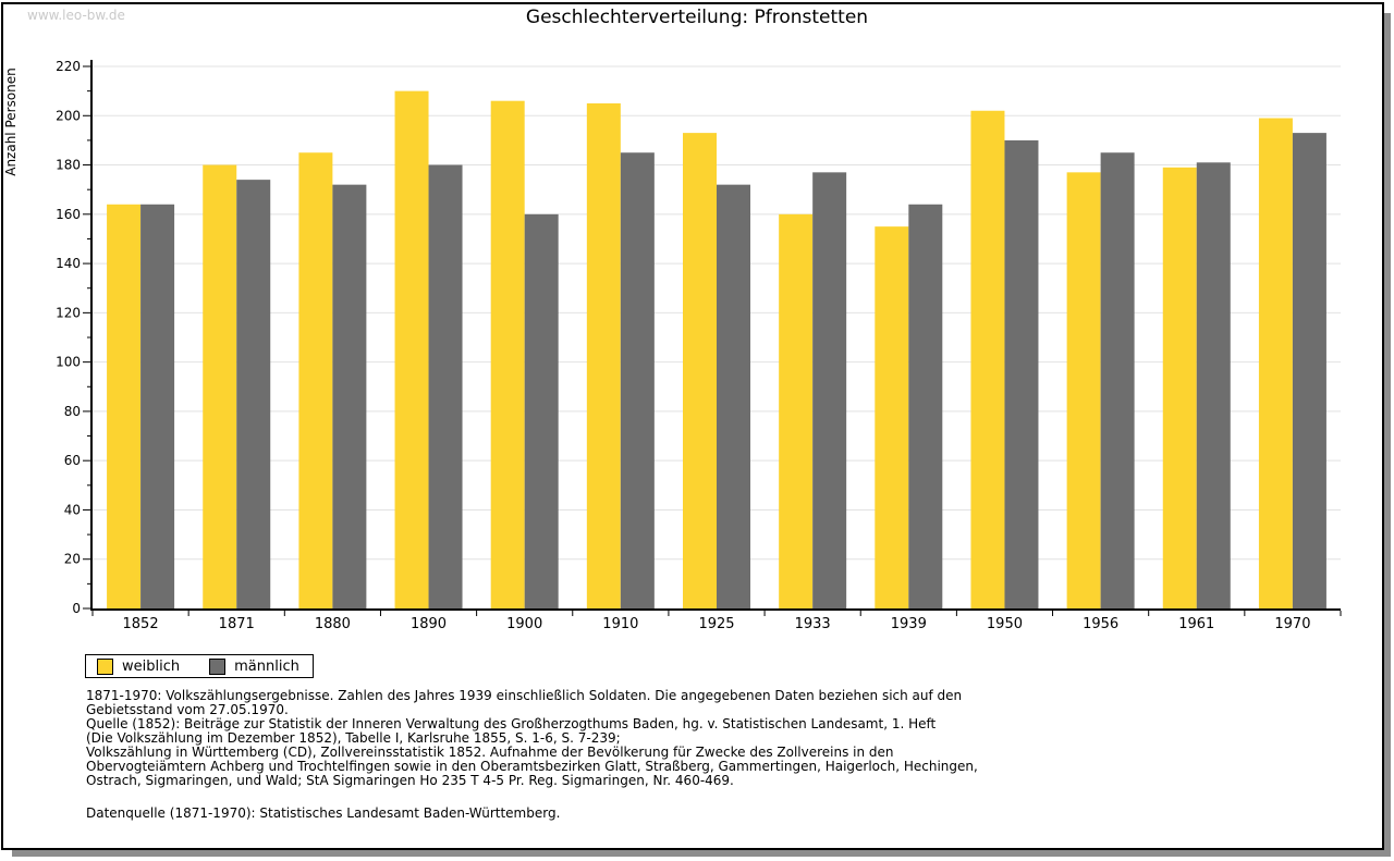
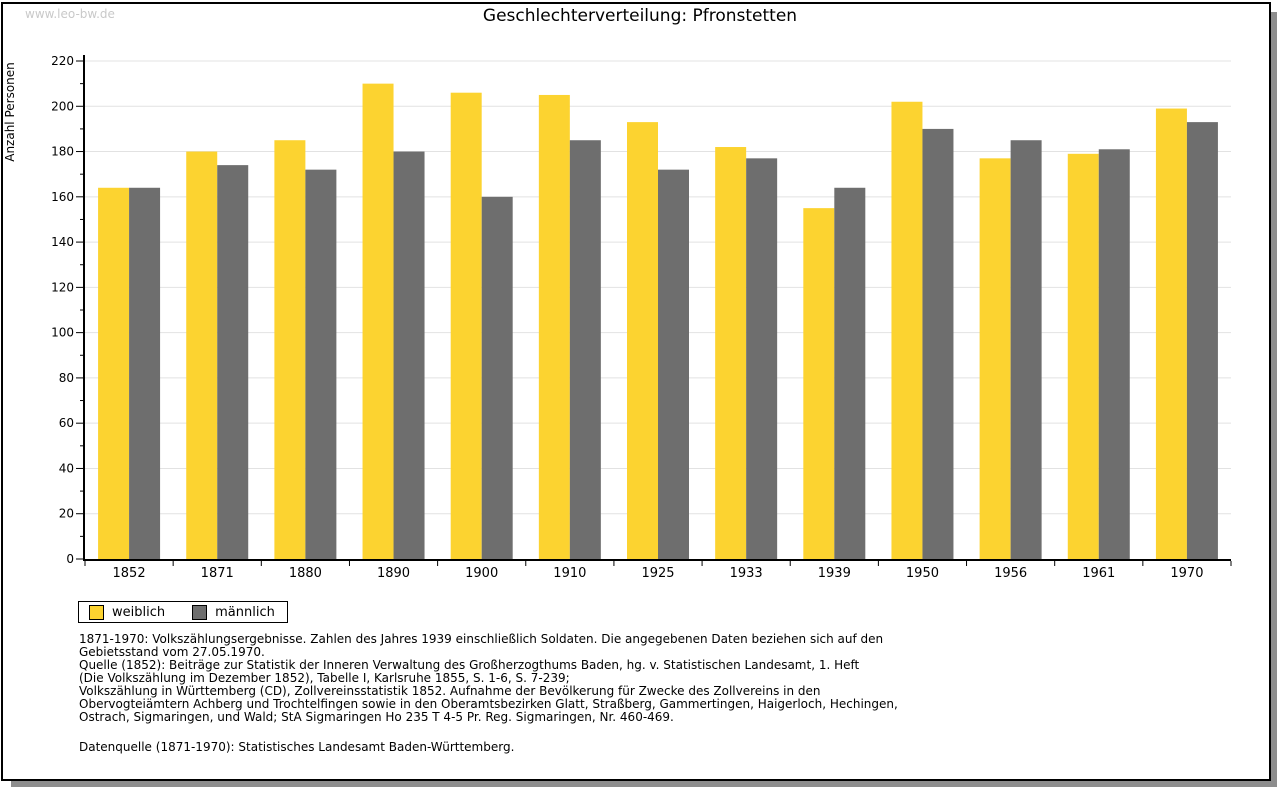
weiblich/1933: 160 -> 182
